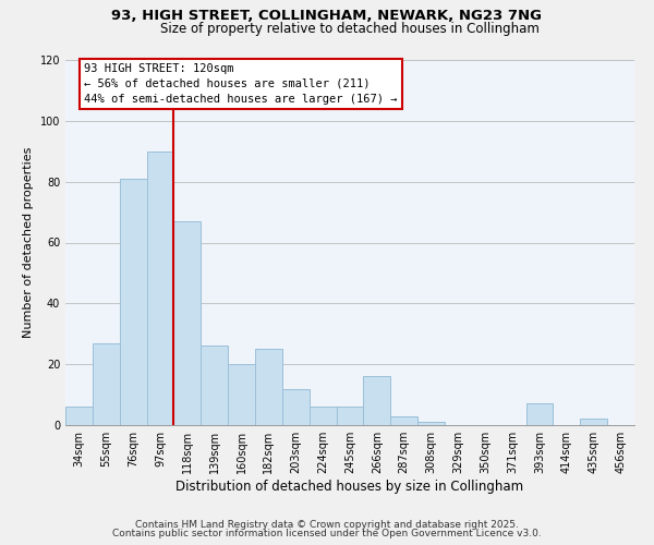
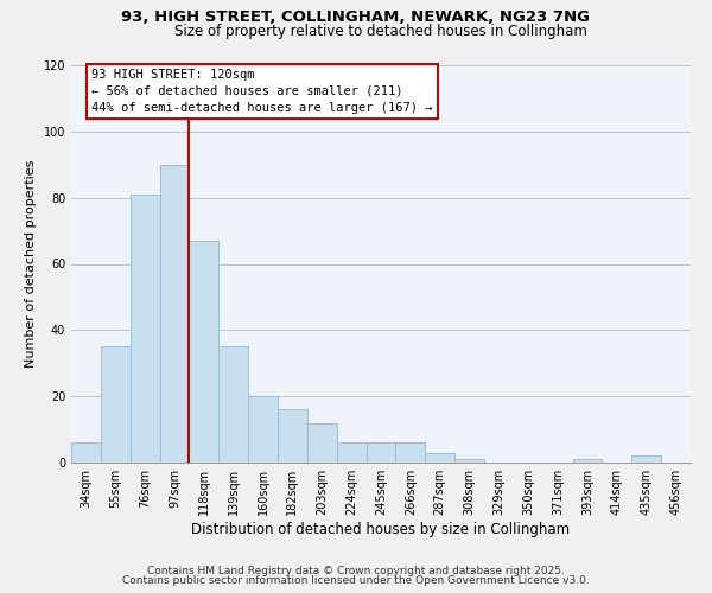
55sqm: 27 -> 35
139sqm: 26 -> 35
182sqm: 25 -> 16
266sqm: 16 -> 6
393sqm: 7 -> 1
